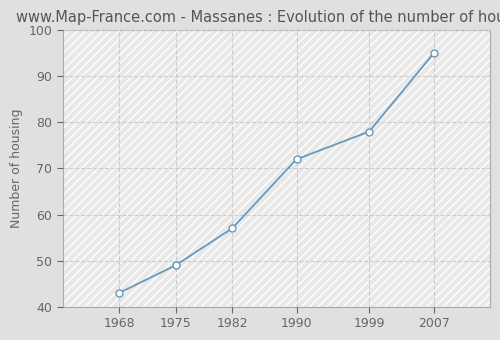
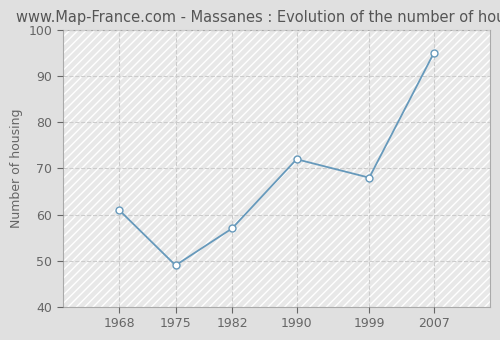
1968: 43 -> 61
1999: 78 -> 68
